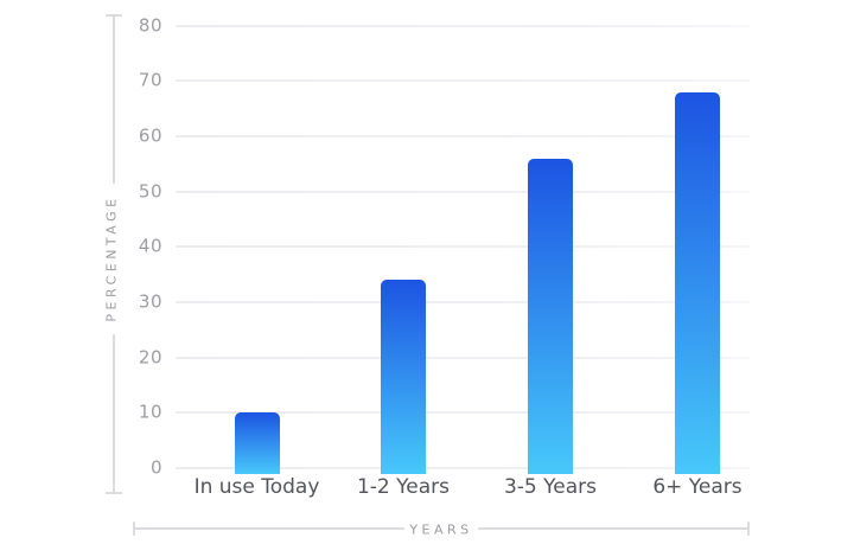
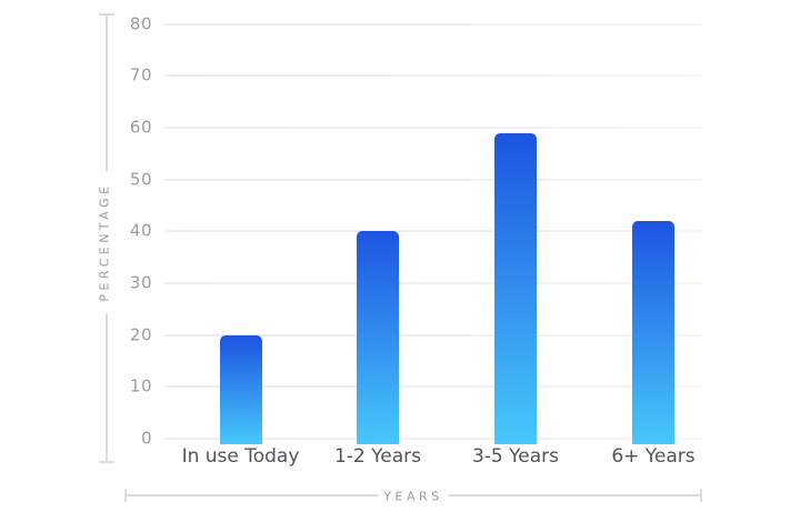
In use Today: 10 -> 20
1-2 Years: 34 -> 40
3-5 Years: 56 -> 59
6+ Years: 68 -> 42
